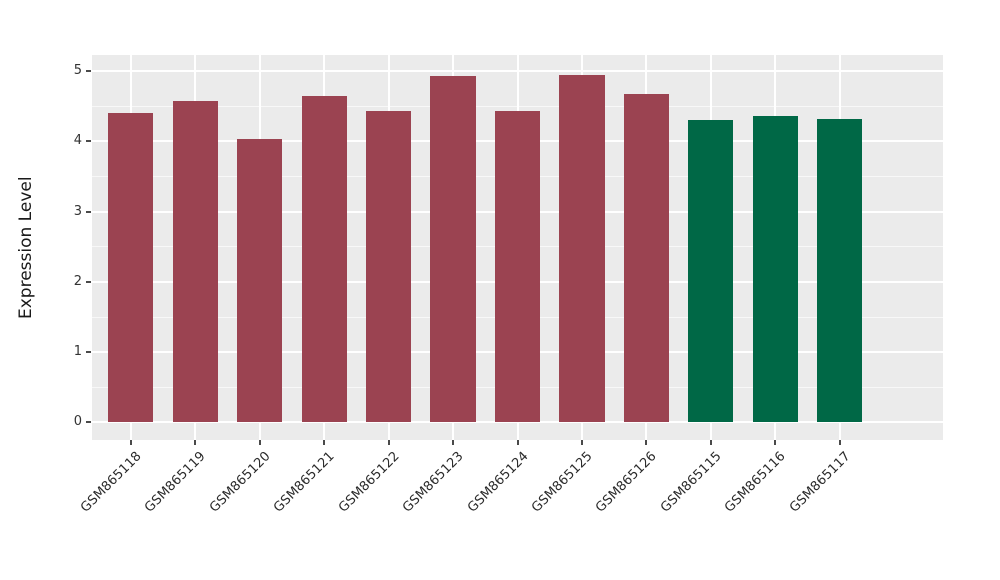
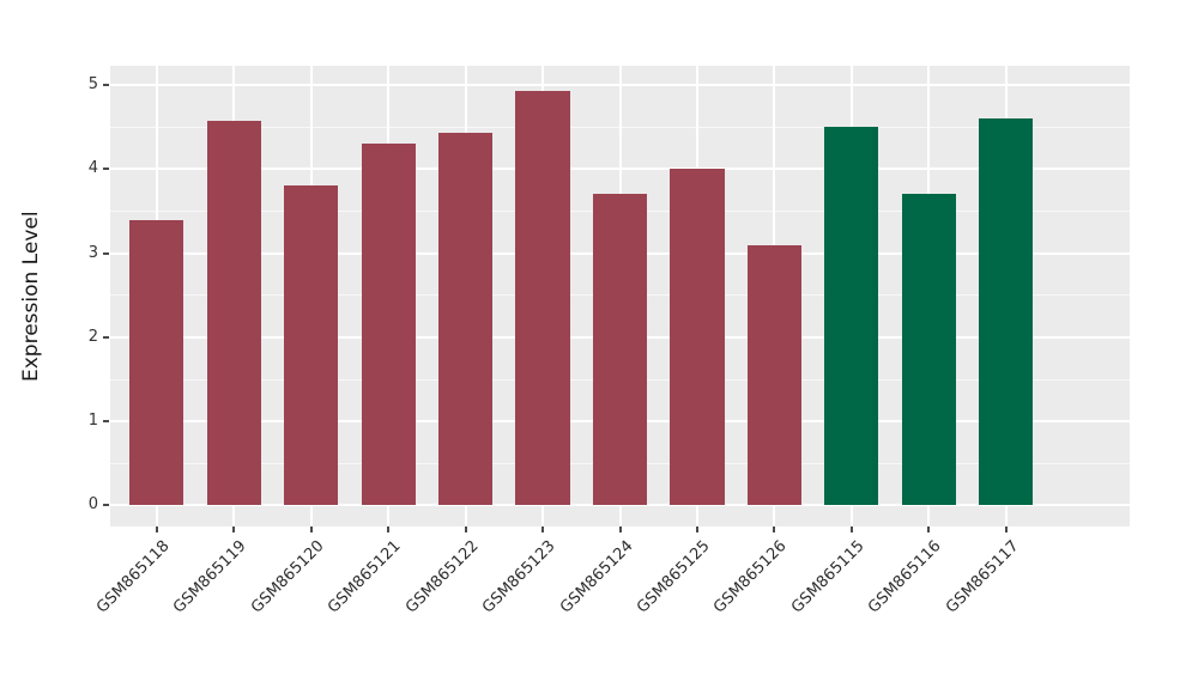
GSM865118: 4.4 -> 3.4
GSM865120: 4.0 -> 3.8
GSM865121: 4.6 -> 4.3
GSM865124: 4.4 -> 3.7
GSM865125: 5.0 -> 4.0
GSM865126: 4.7 -> 3.1
GSM865115: 4.3 -> 4.5
GSM865116: 4.4 -> 3.7
GSM865117: 4.3 -> 4.6
